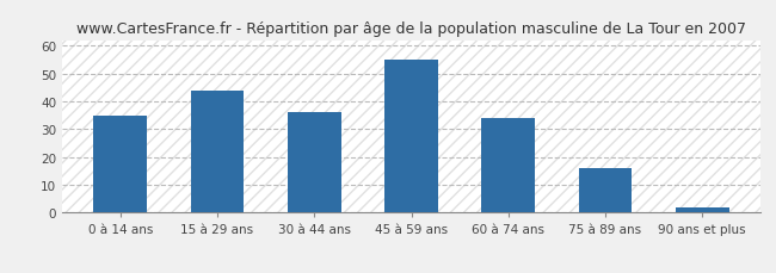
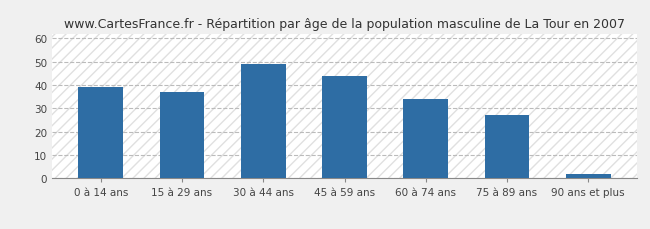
0 à 14 ans: 35 -> 39
15 à 29 ans: 44 -> 37
30 à 44 ans: 36 -> 49
45 à 59 ans: 55 -> 44
75 à 89 ans: 16 -> 27
